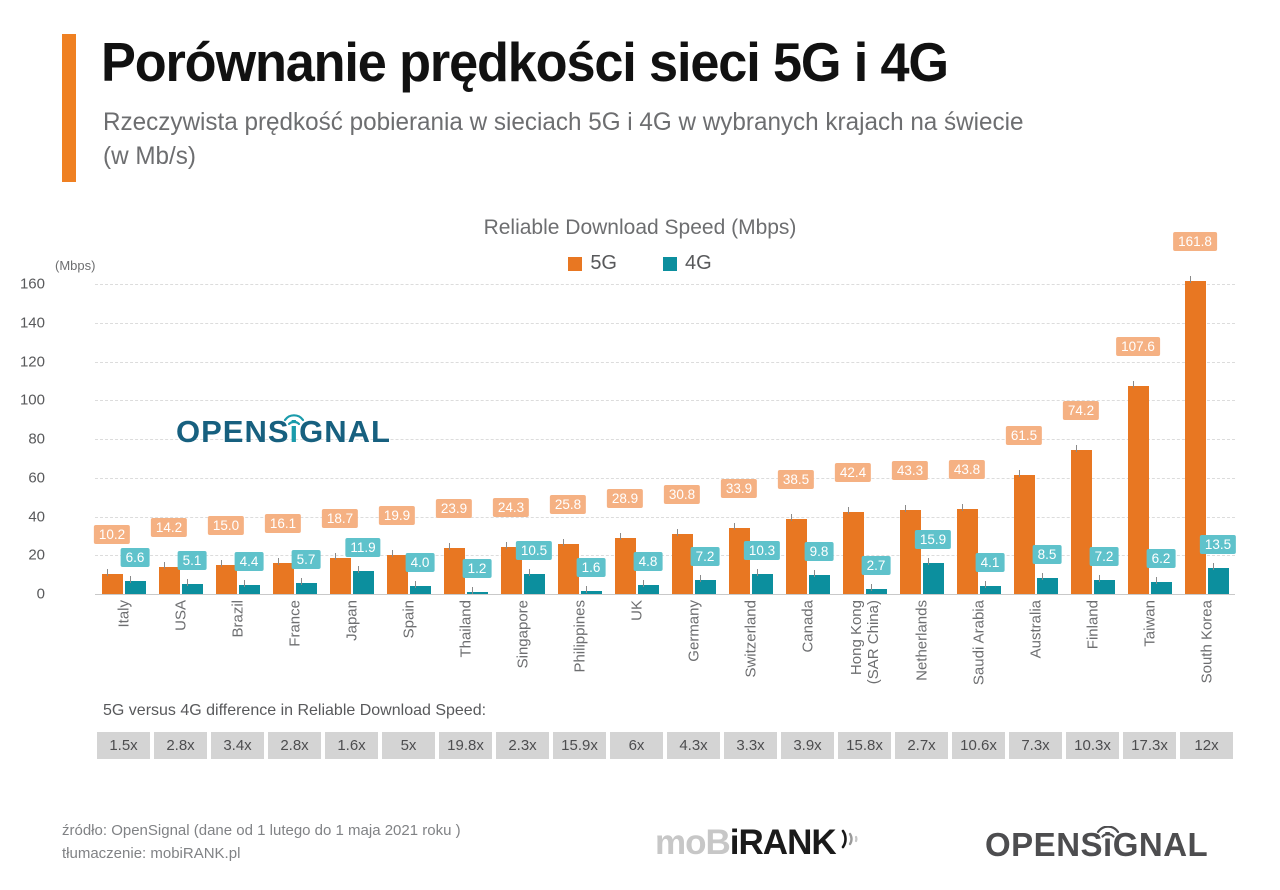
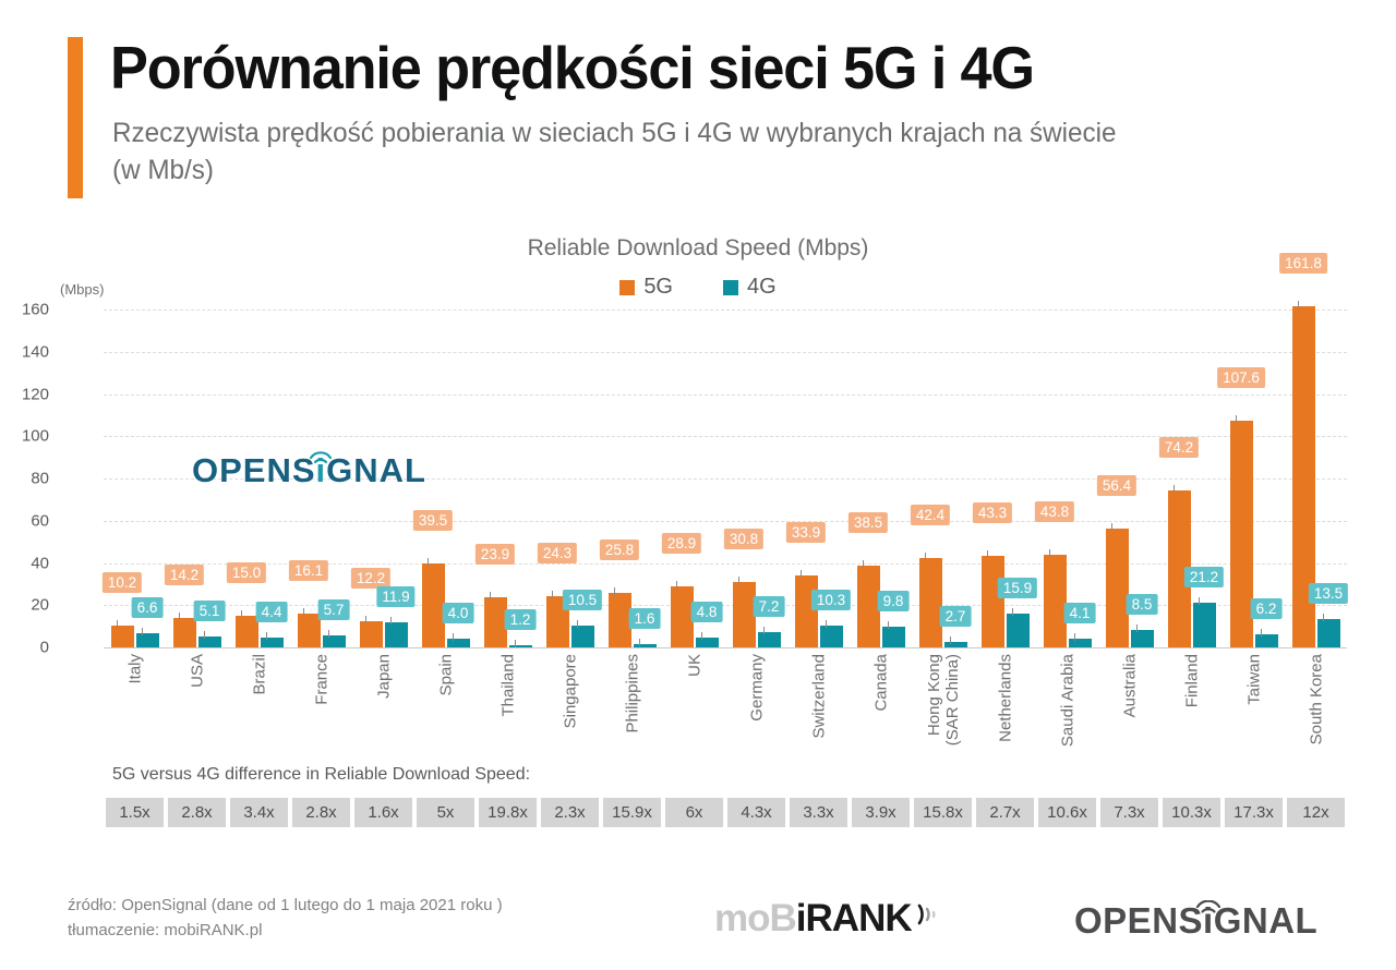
5G/Japan: 18.7 -> 12.2
5G/Spain: 19.9 -> 39.5
5G/Australia: 61.5 -> 56.4
4G/Finland: 7.2 -> 21.2
